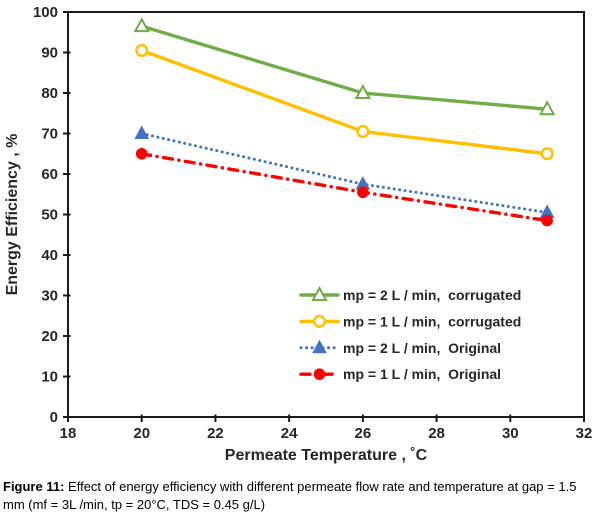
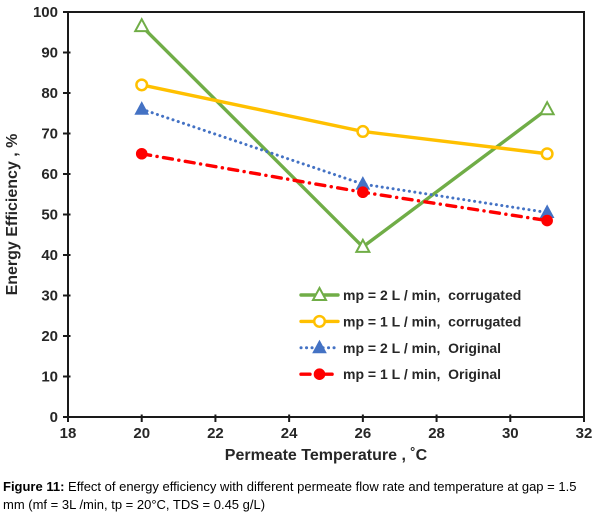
mp = 1 L / min, corrugated/20: 90 -> 82
mp = 2 L / min, Original/20: 70 -> 76
mp = 2 L / min, corrugated/26: 80 -> 42
